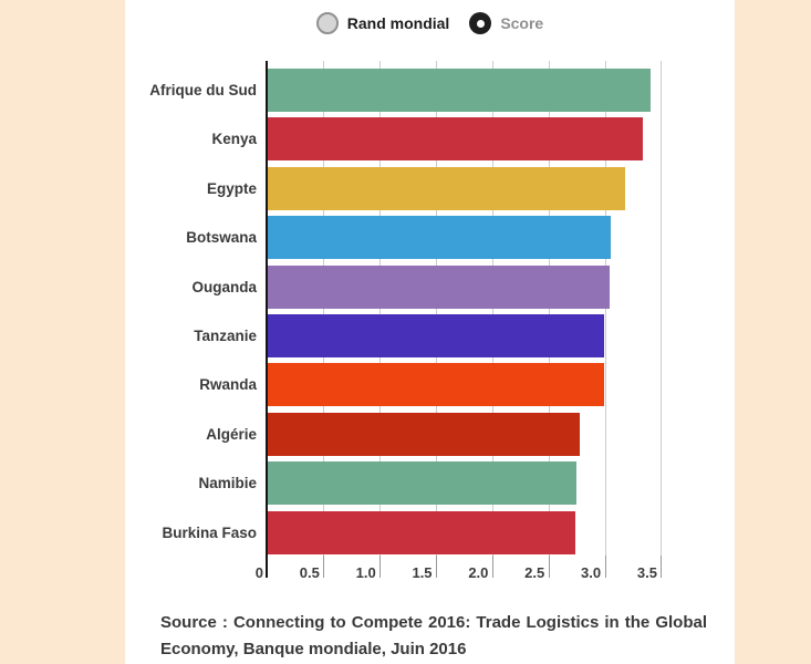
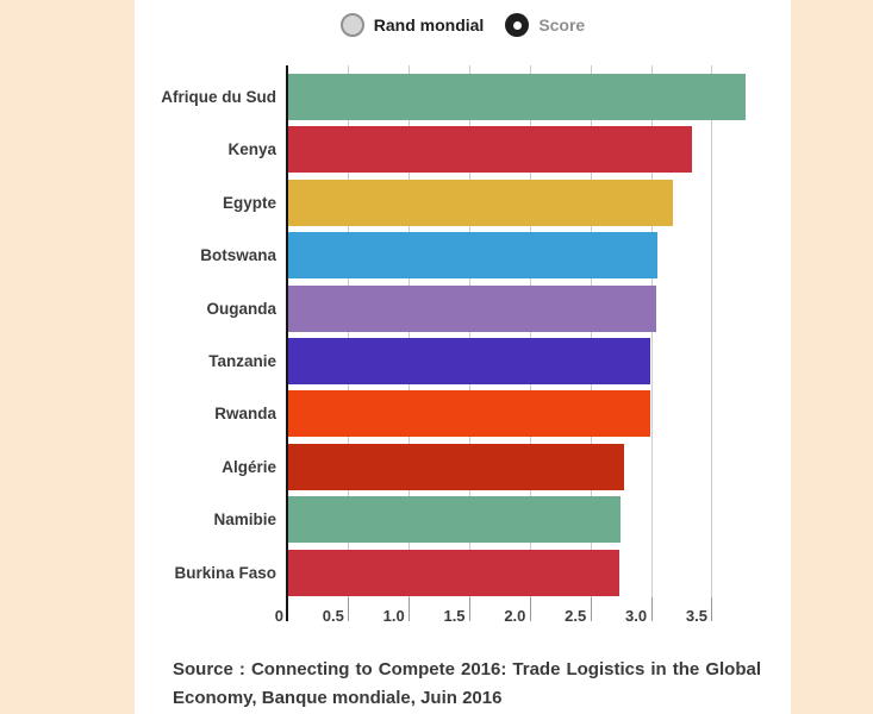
Afrique du Sud: 3.4 -> 3.8
